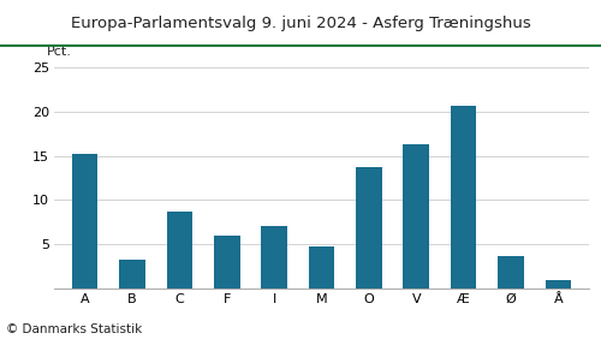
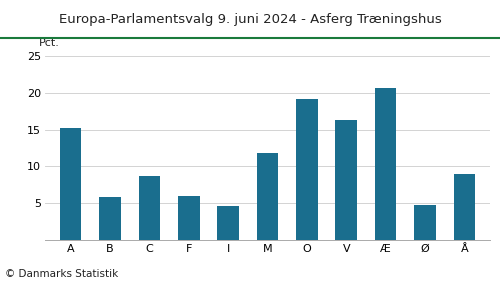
B: 3.2 -> 5.8
I: 7.0 -> 4.6
M: 4.8 -> 11.8
O: 13.8 -> 19.2
Ø: 3.6 -> 4.8
Å: 0.9 -> 9.0
